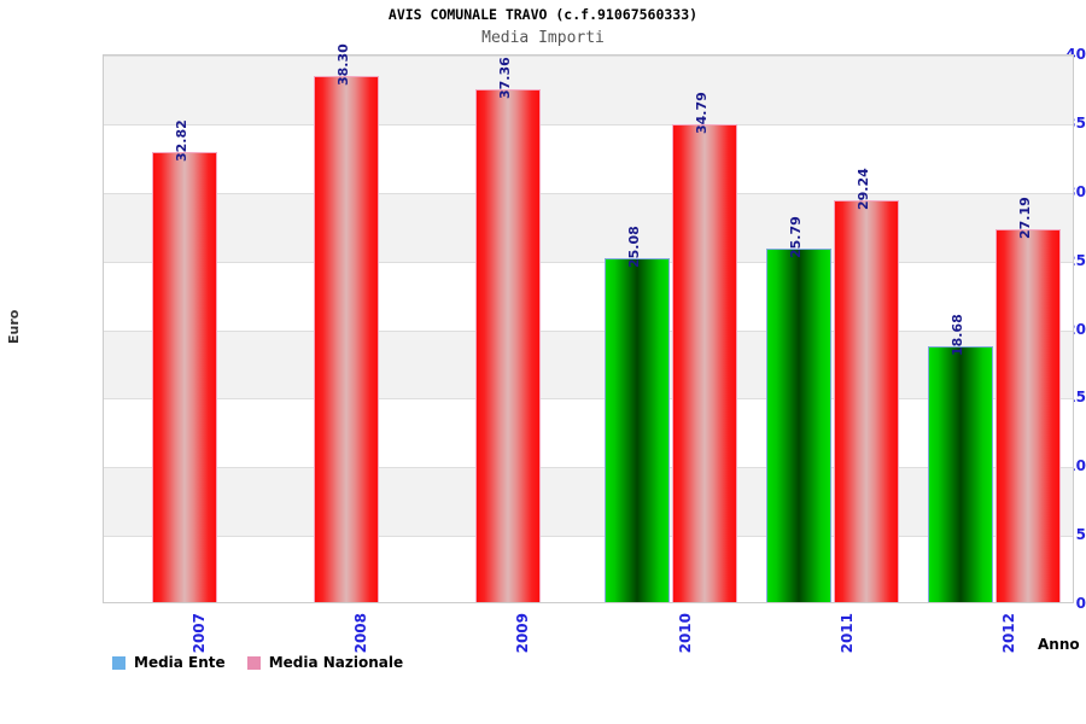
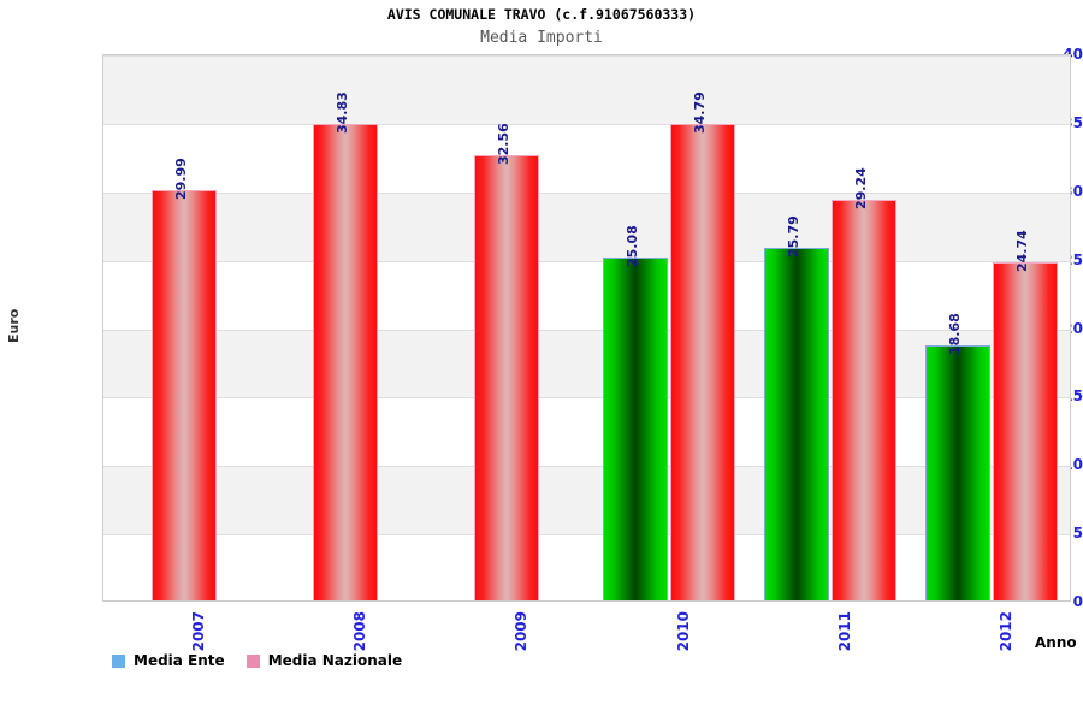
Media Nazionale/2007: 32.82 -> 29.99
Media Nazionale/2008: 38.30 -> 34.83
Media Nazionale/2009: 37.36 -> 32.56
Media Nazionale/2012: 27.19 -> 24.74
